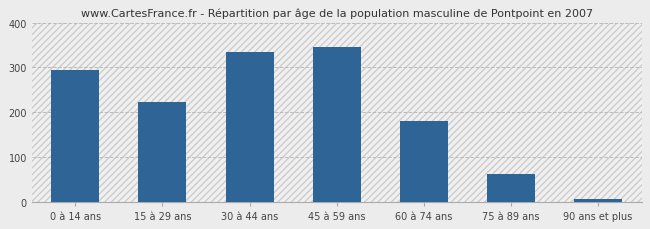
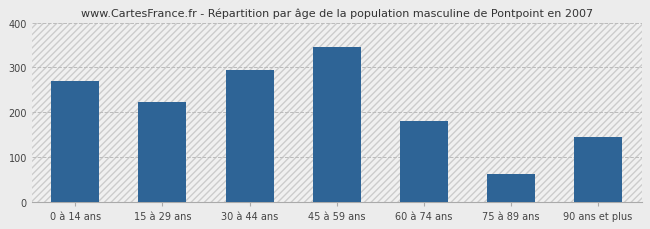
0 à 14 ans: 295 -> 270
30 à 44 ans: 335 -> 295
90 ans et plus: 7 -> 145
